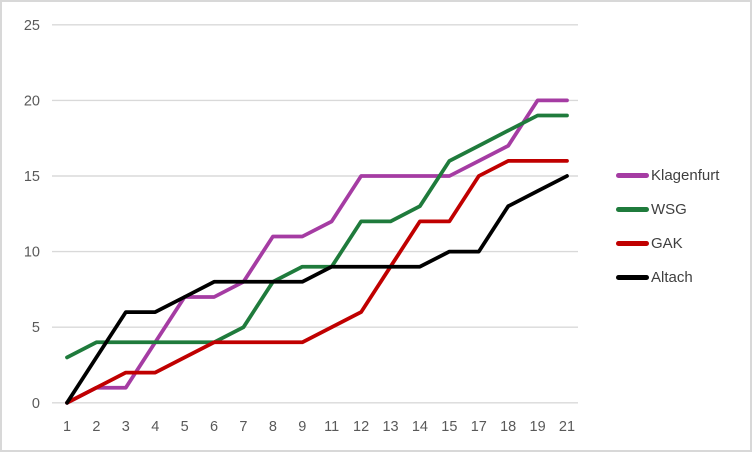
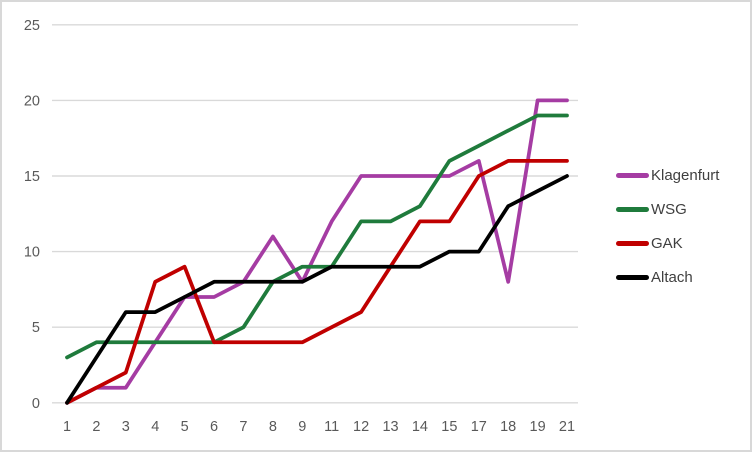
GAK/4: 2 -> 8
GAK/5: 3 -> 9
Klagenfurt/9: 11 -> 8
Klagenfurt/18: 17 -> 8
